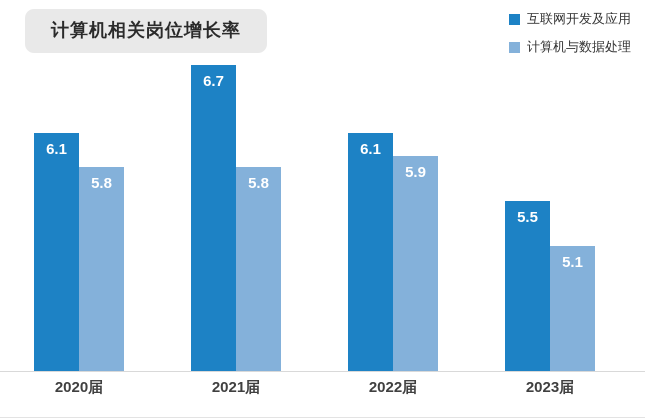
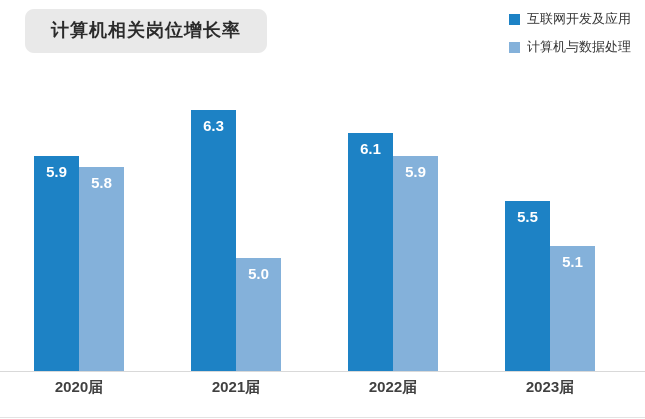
互联网开发及应用/2020届: 6.1 -> 5.9
互联网开发及应用/2021届: 6.7 -> 6.3
计算机与数据处理/2021届: 5.8 -> 5.0
